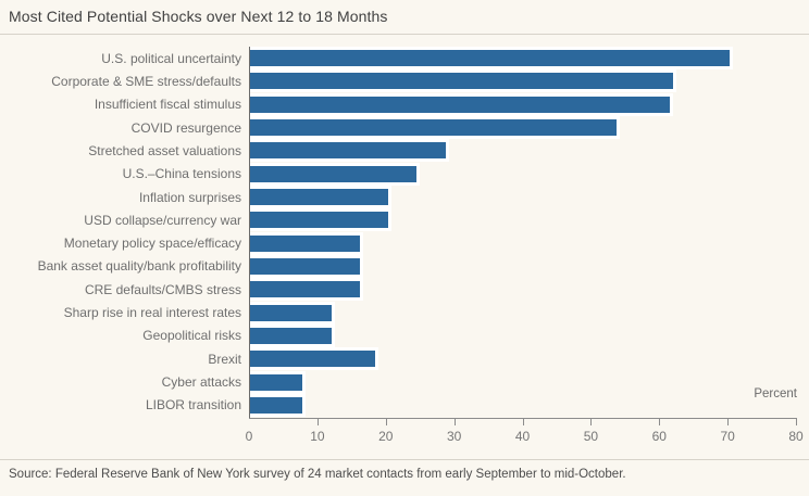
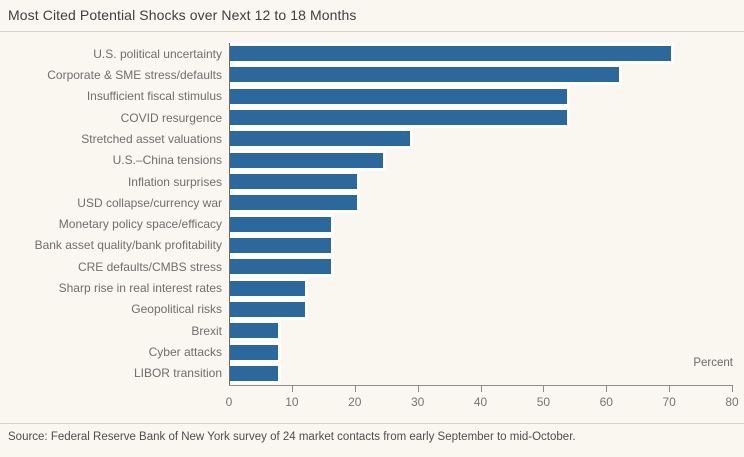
Insufficient fiscal stimulus: 62 -> 54
Brexit: 19 -> 8
